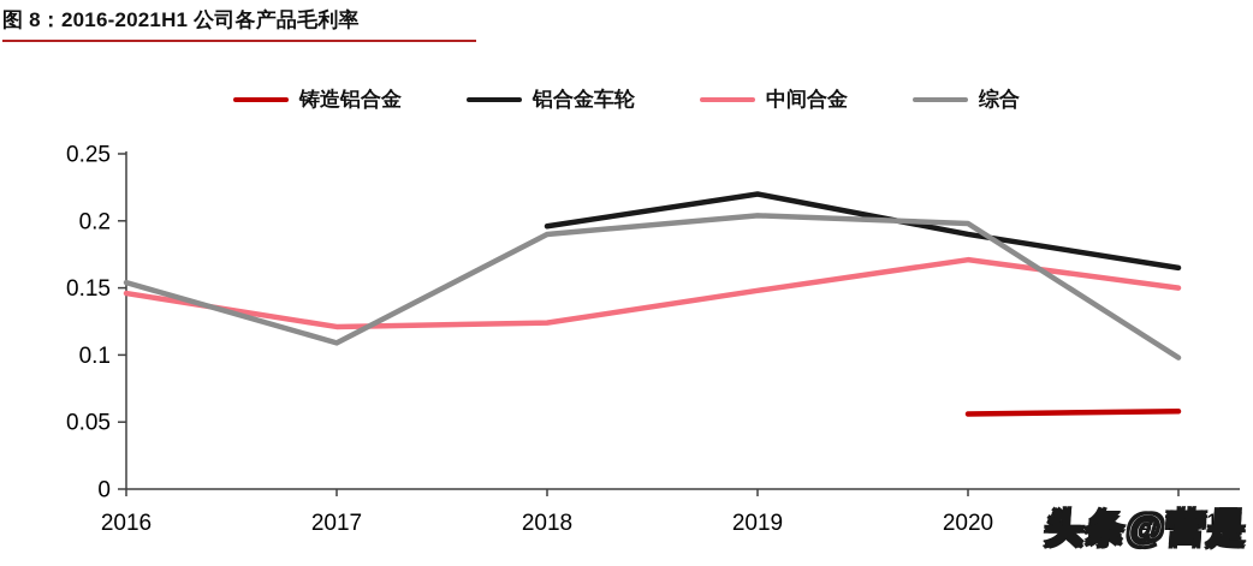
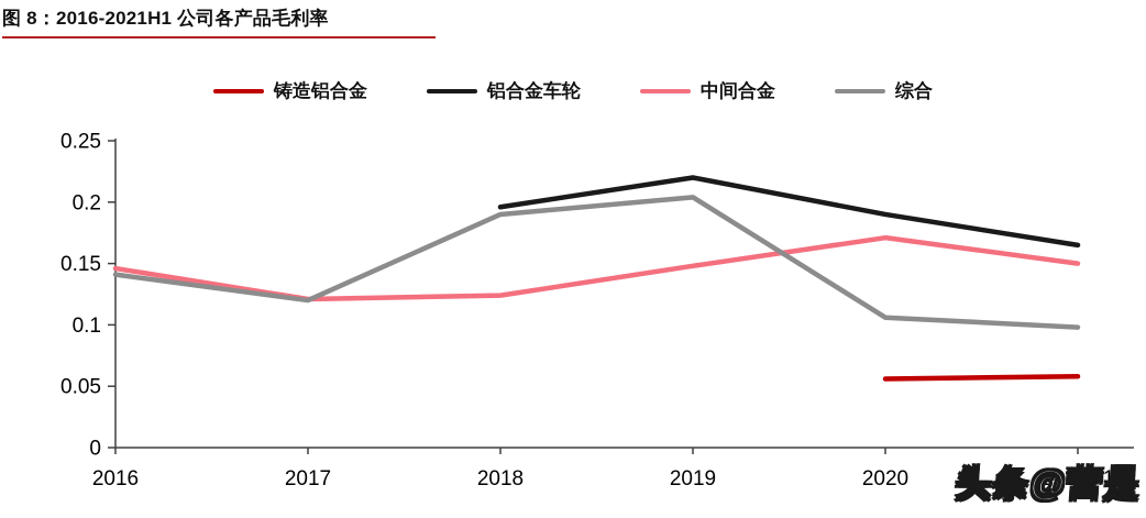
综合/2016: 0.154 -> 0.141
综合/2017: 0.109 -> 0.120
综合/2020: 0.198 -> 0.106
